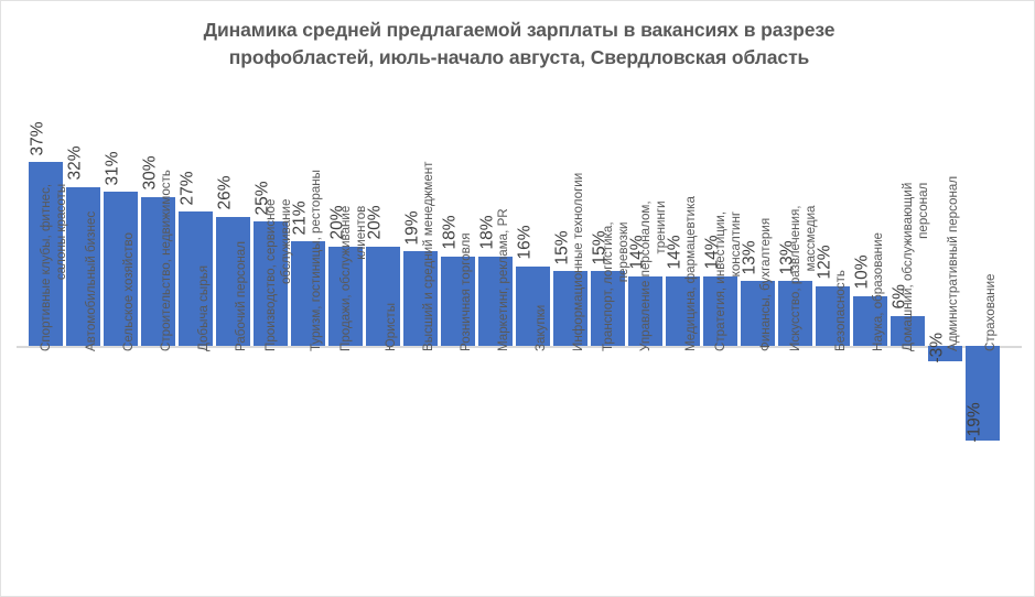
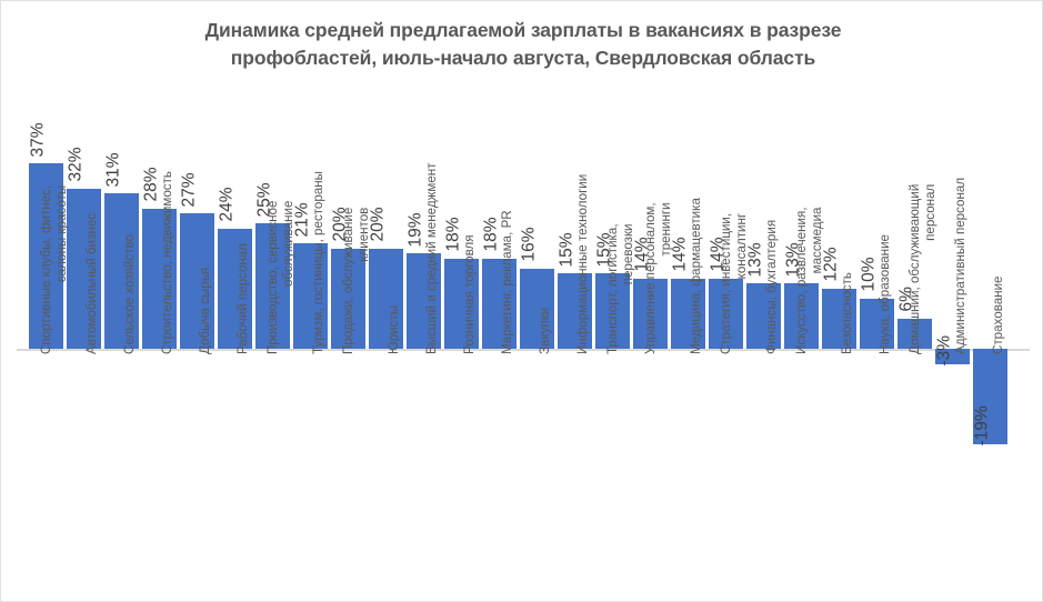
Строительство, недвижимость: 30% -> 28%
Рабочий персонал: 26% -> 24%
